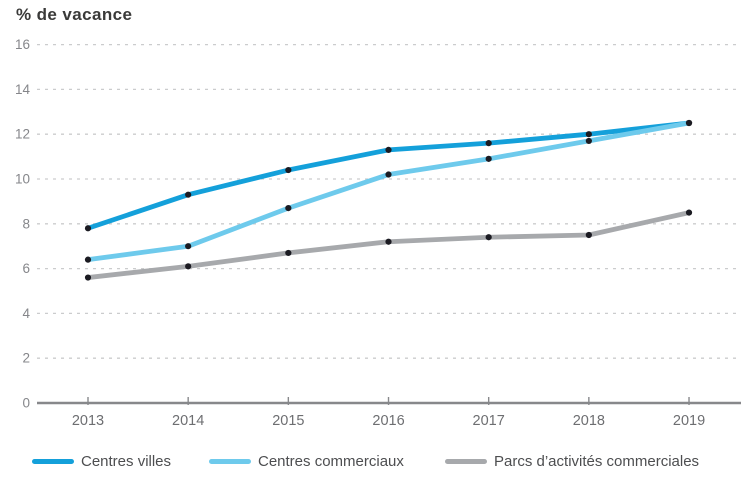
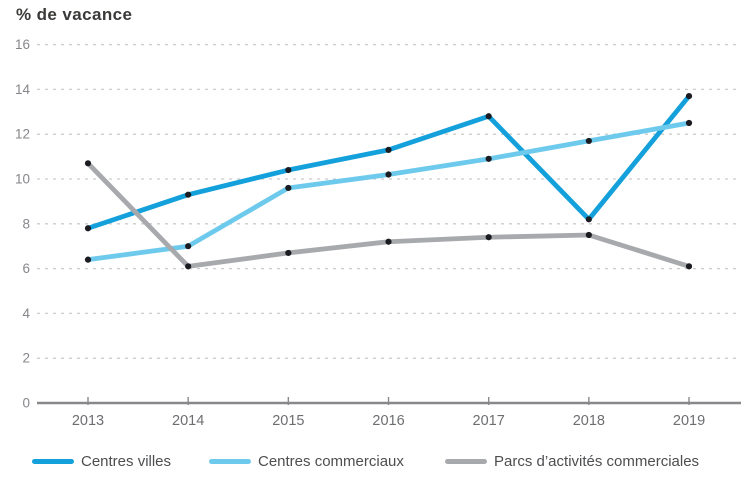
Parcs d’activités commerciales/2013: 5.6 -> 10.7
Centres commerciaux/2015: 8.7 -> 9.6
Centres villes/2017: 11.6 -> 12.8
Centres villes/2018: 12.0 -> 8.2
Centres villes/2019: 12.5 -> 13.7
Parcs d’activités commerciales/2019: 8.5 -> 6.1
